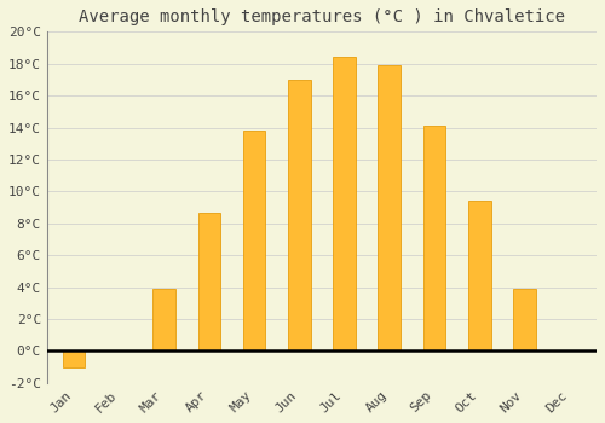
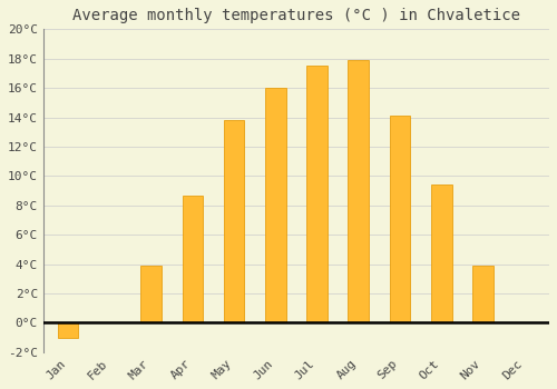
Jun: 17.0°C -> 16.0°C
Jul: 18.4°C -> 17.5°C
